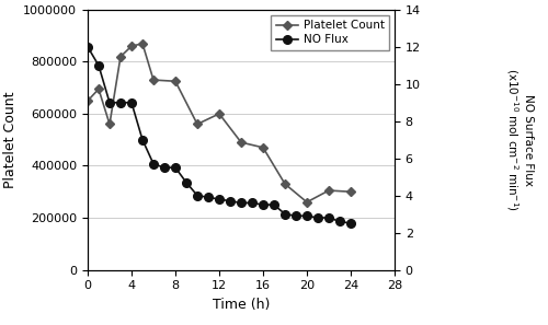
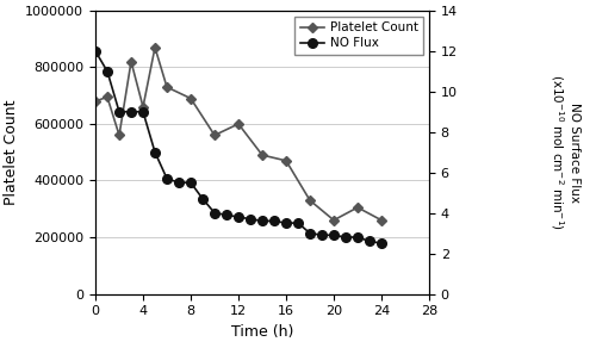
Platelet Count/0: 650000 -> 680000
Platelet Count/4: 860000 -> 660000
Platelet Count/8: 725000 -> 690000
Platelet Count/24: 300000 -> 260000
